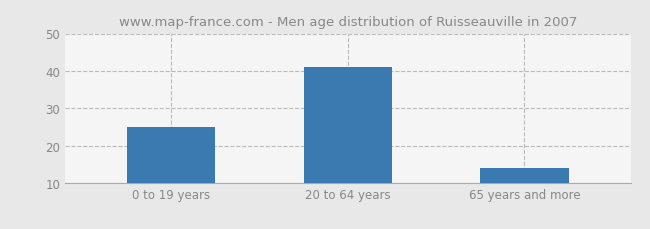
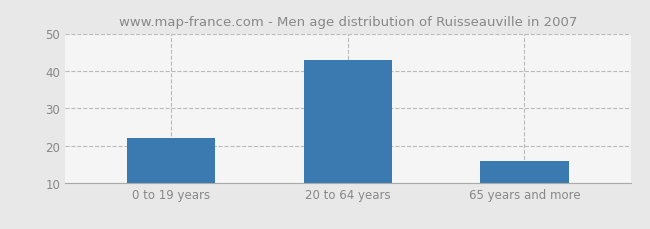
0 to 19 years: 25 -> 22
20 to 64 years: 41 -> 43
65 years and more: 14 -> 16
